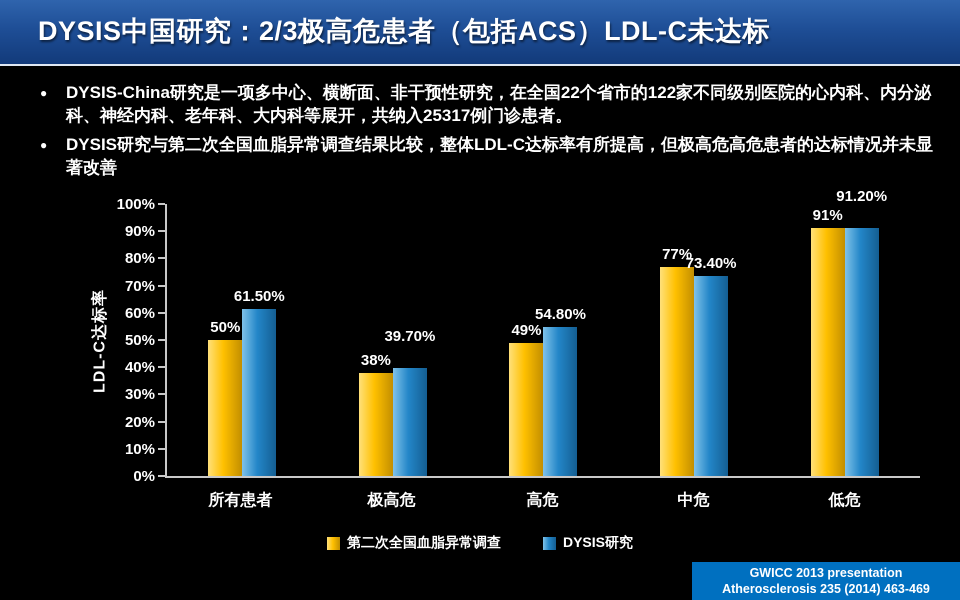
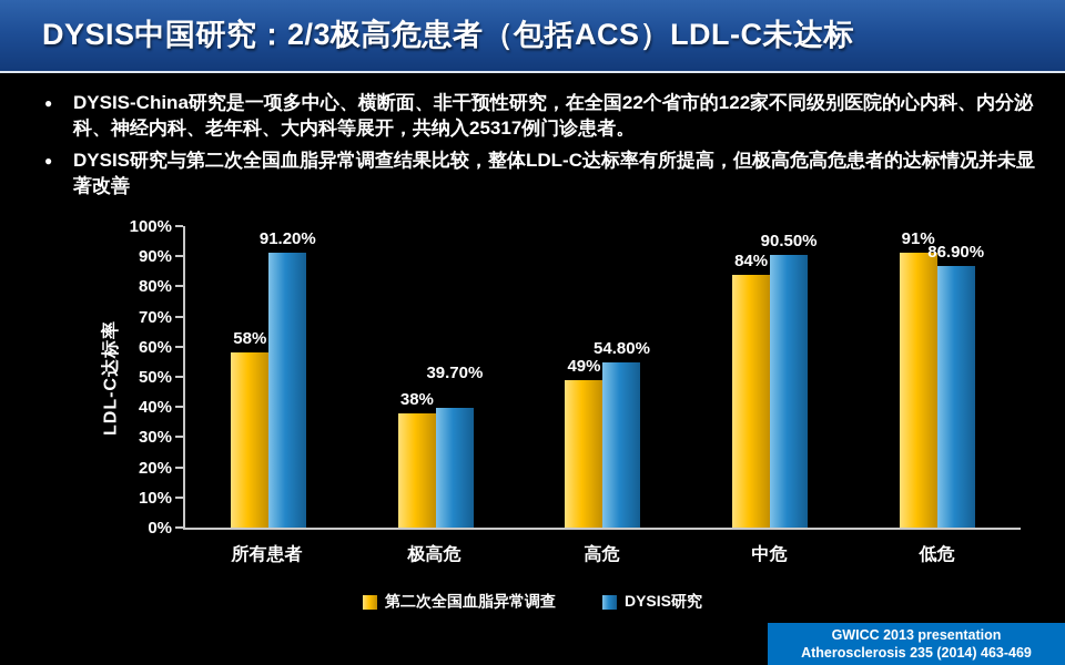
第二次全国血脂异常调查/所有患者: 50% -> 58%
DYSIS研究/所有患者: 61.50% -> 91.20%
第二次全国血脂异常调查/中危: 77% -> 84%
DYSIS研究/中危: 73.40% -> 90.50%
DYSIS研究/低危: 91.20% -> 86.90%
